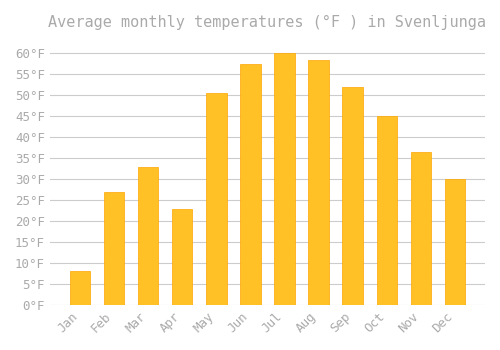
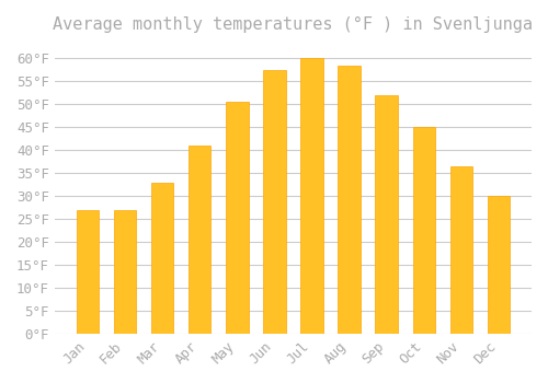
Jan: 8.0°F -> 27.0°F
Apr: 23.0°F -> 41.0°F
